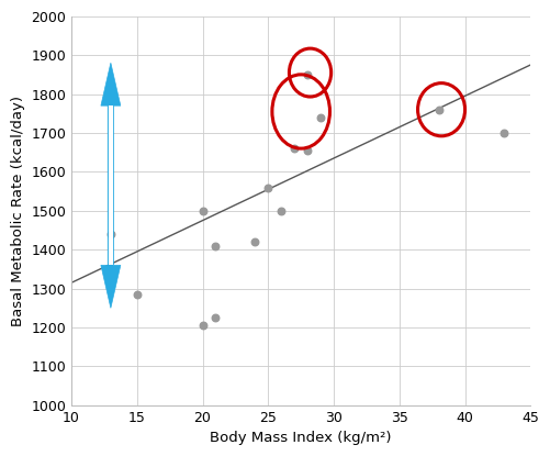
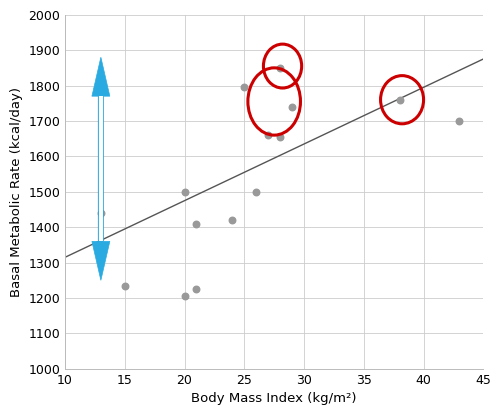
15: 1285 -> 1235
25: 1560 -> 1795
